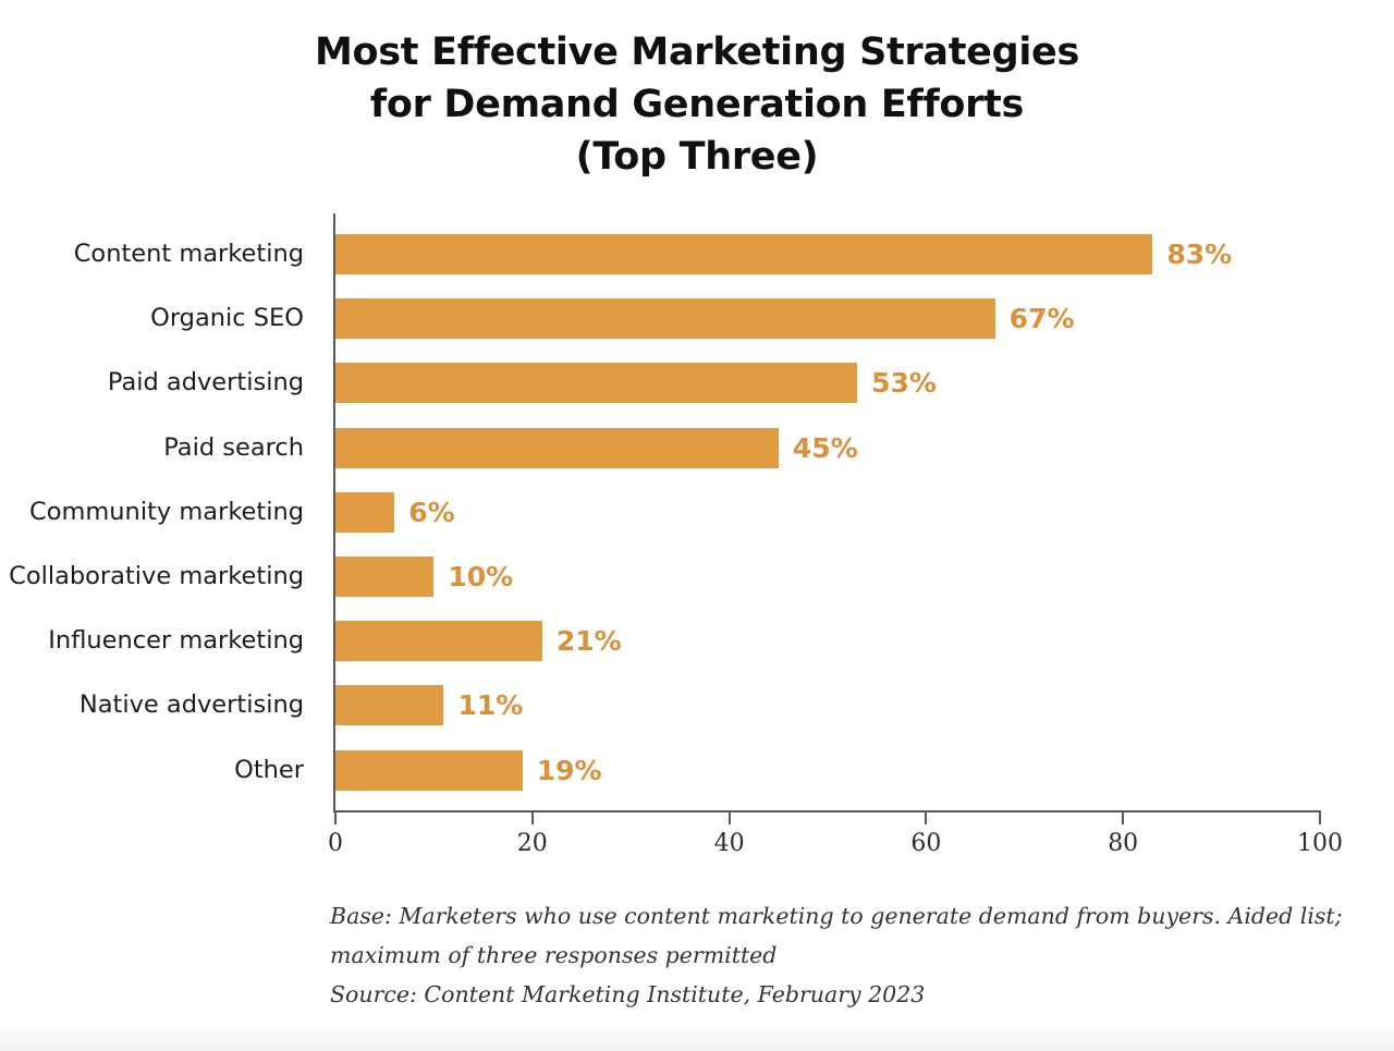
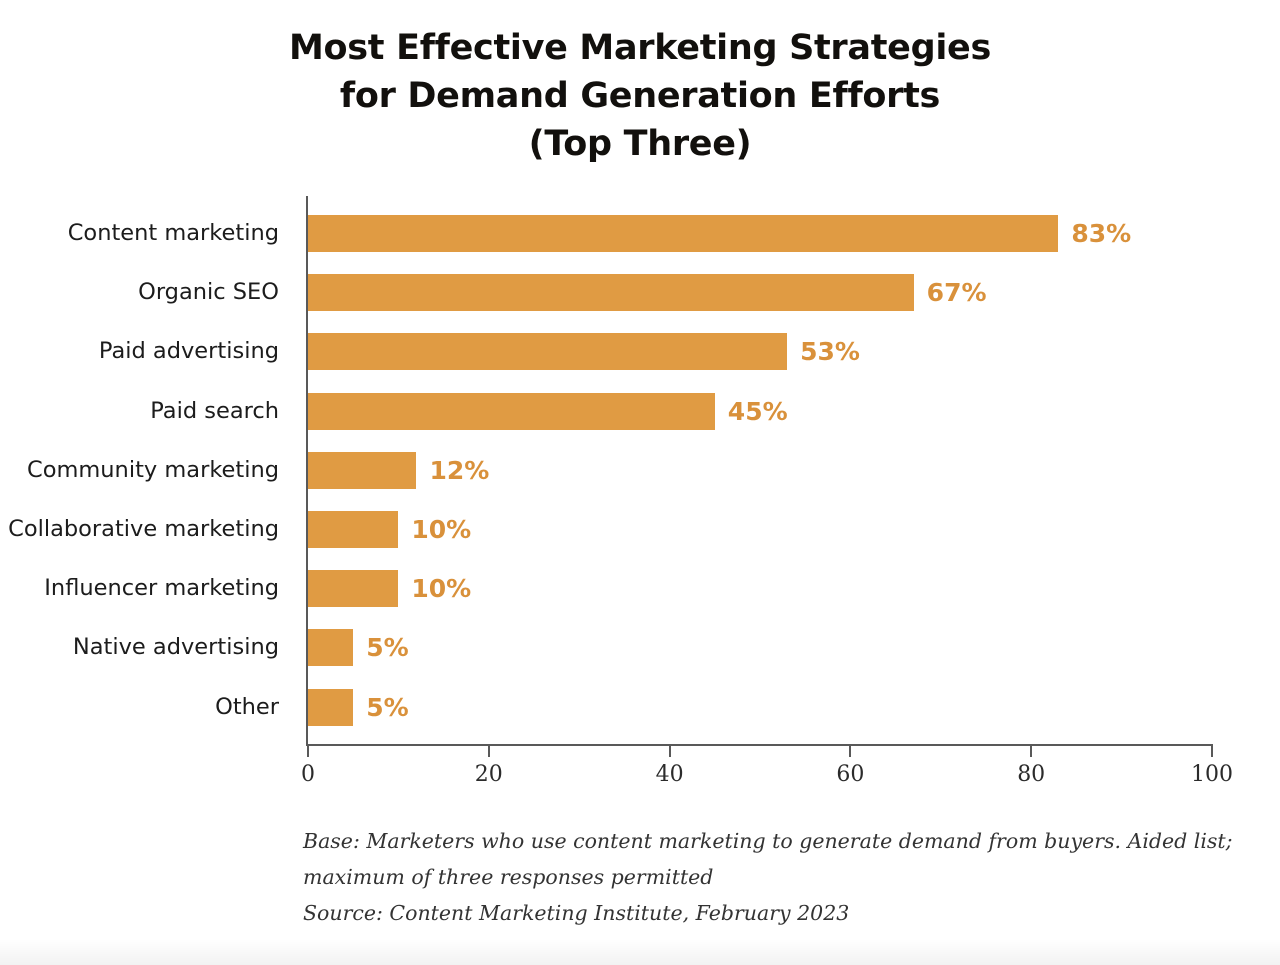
Community marketing: 6% -> 12%
Influencer marketing: 21% -> 10%
Native advertising: 11% -> 5%
Other: 19% -> 5%
